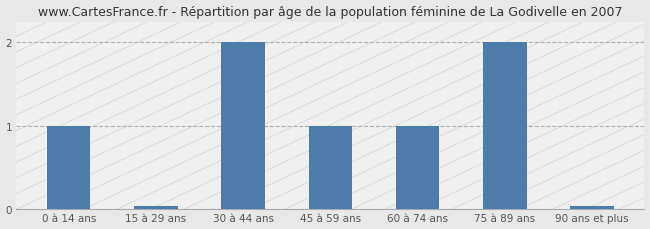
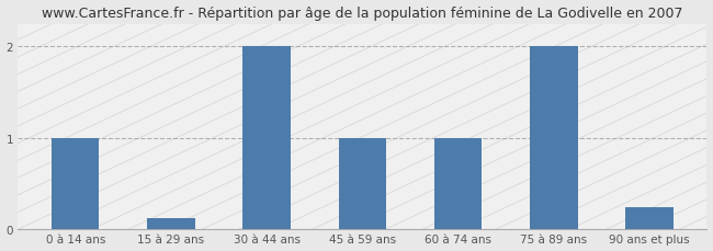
15 à 29 ans: 0.04 -> 0.12
90 ans et plus: 0.04 -> 0.24
